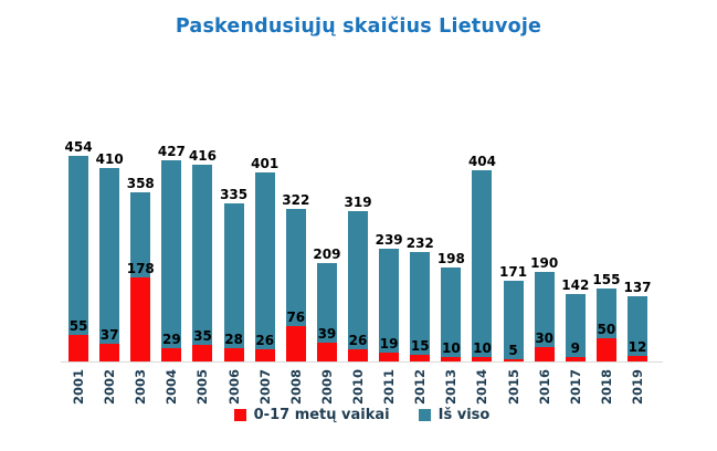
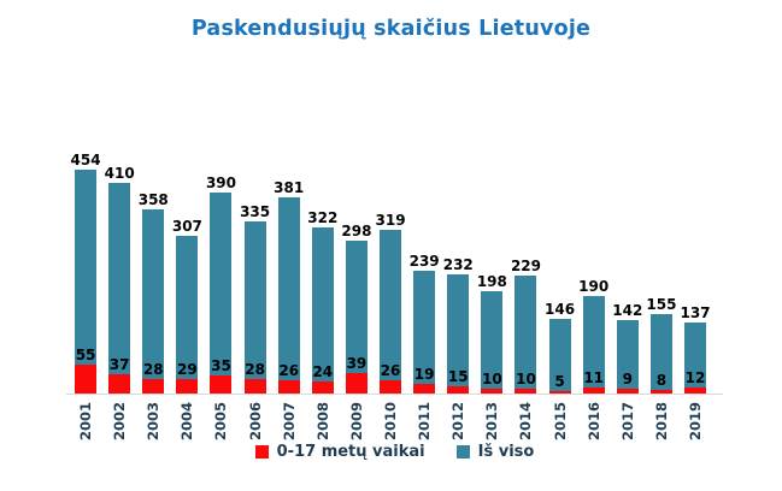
0-17 metų vaikai/2003: 178 -> 28
Iš viso/2004: 427 -> 307
Iš viso/2005: 416 -> 390
Iš viso/2007: 401 -> 381
0-17 metų vaikai/2008: 76 -> 24
Iš viso/2009: 209 -> 298
Iš viso/2014: 404 -> 229
Iš viso/2015: 171 -> 146
0-17 metų vaikai/2016: 30 -> 11
0-17 metų vaikai/2018: 50 -> 8
